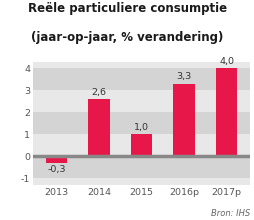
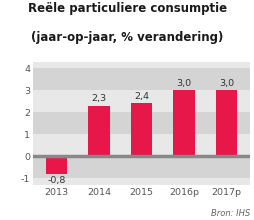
2013: -0,3 -> -0,8
2014: 2,6 -> 2,3
2015: 1,0 -> 2,4
2016p: 3,3 -> 3,0
2017p: 4,0 -> 3,0
